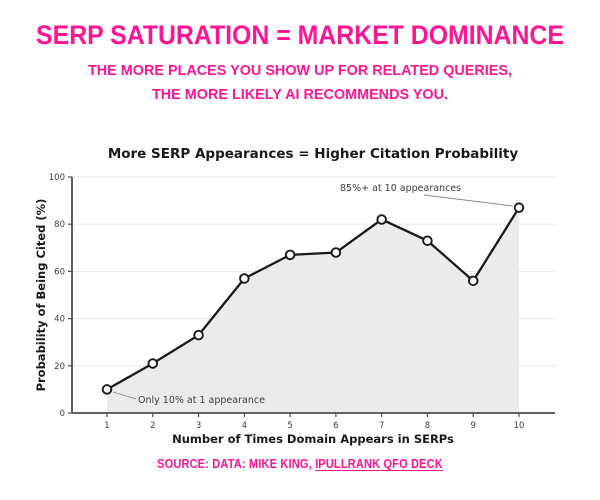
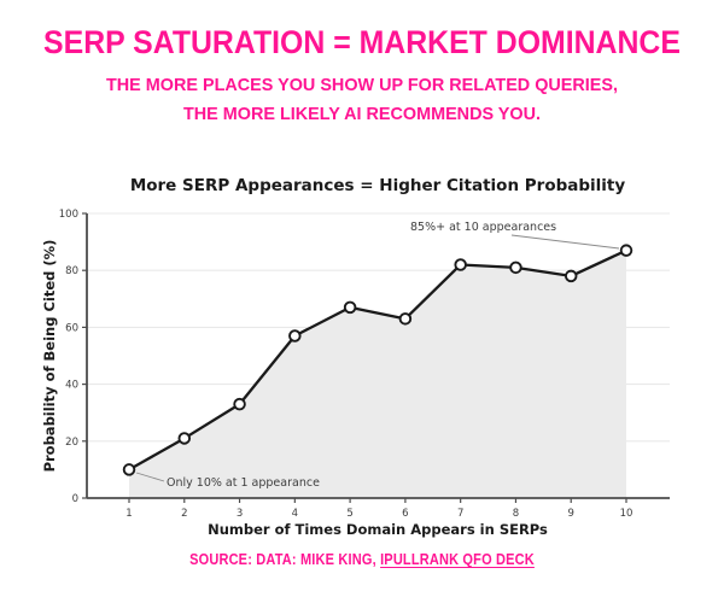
6: 68 -> 63
8: 73 -> 81
9: 56 -> 78
